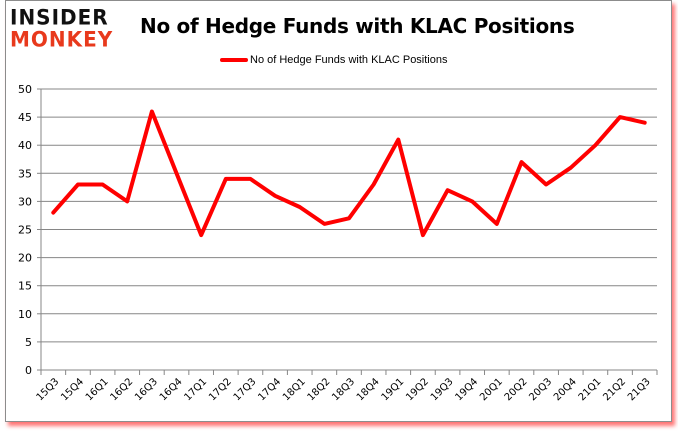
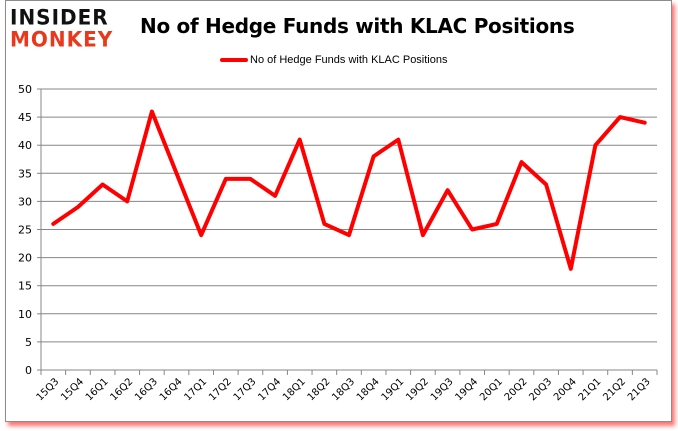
15Q3: 28 -> 26
15Q4: 33 -> 29
18Q1: 29 -> 41
18Q3: 27 -> 24
18Q4: 33 -> 38
19Q4: 30 -> 25
20Q4: 36 -> 18
